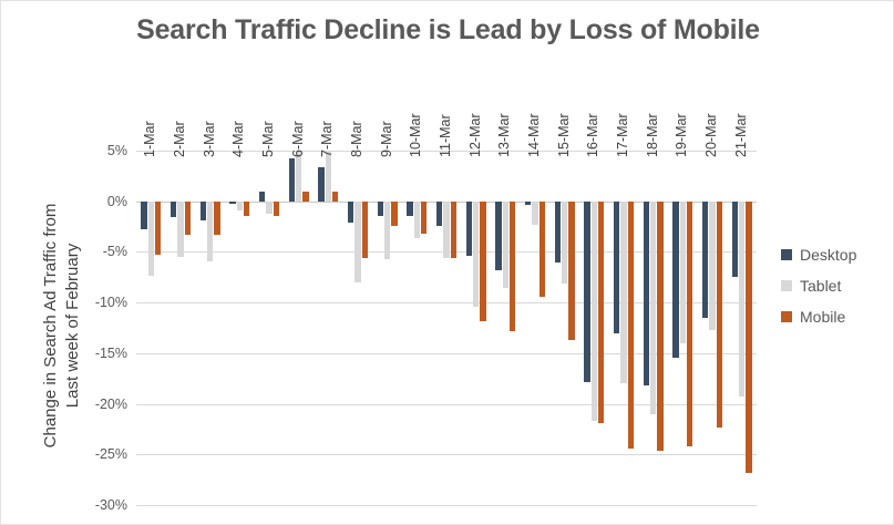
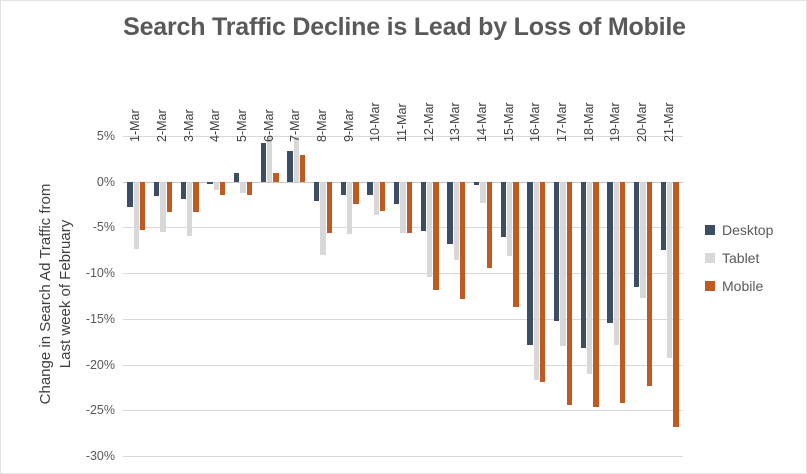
Mobile/7-Mar: 1% -> 3%
Desktop/17-Mar: -13% -> -15%
Tablet/19-Mar: -14% -> -18%
